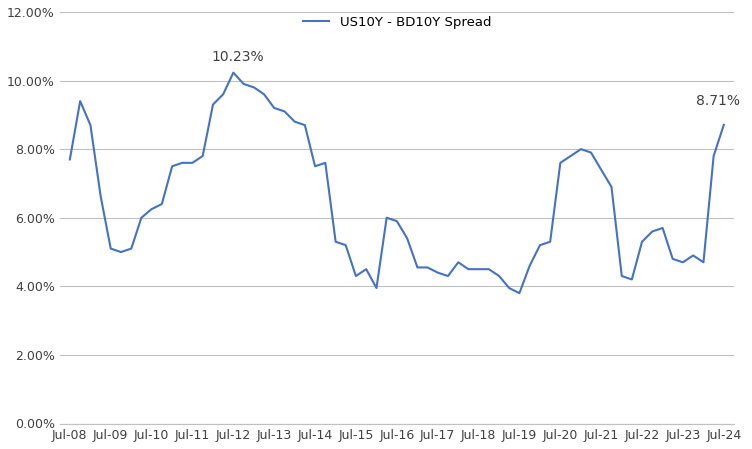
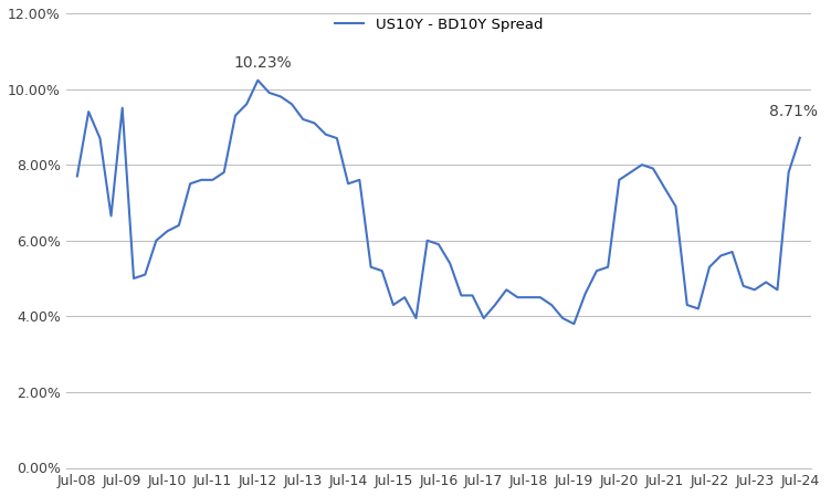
Jul-09: 5.10% -> 9.50%
Jul-17: 4.40% -> 3.95%
